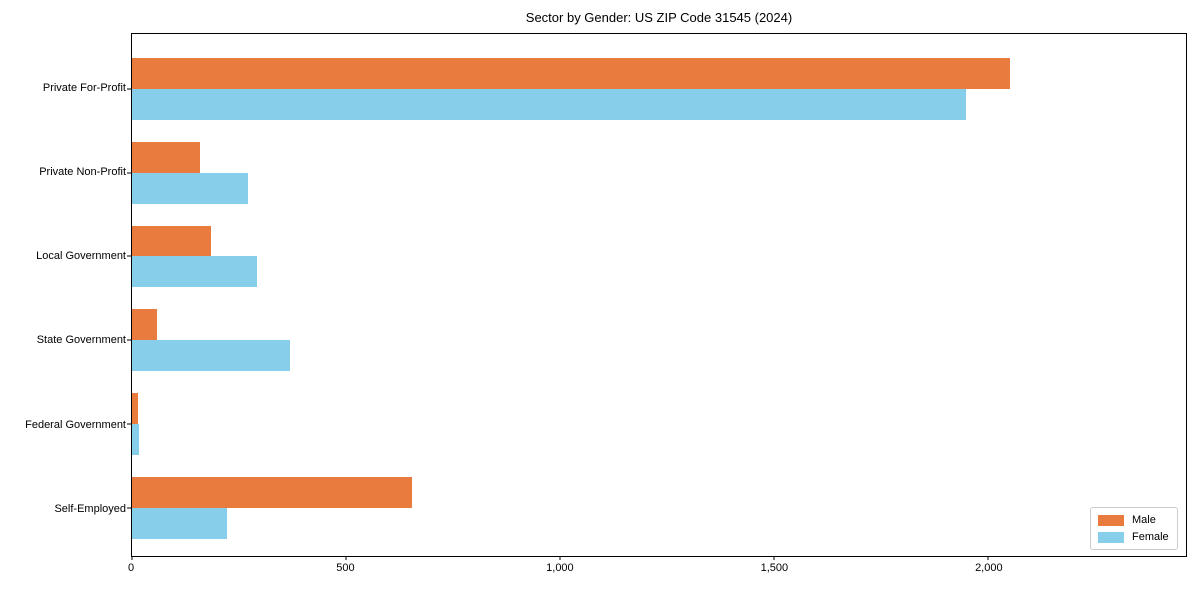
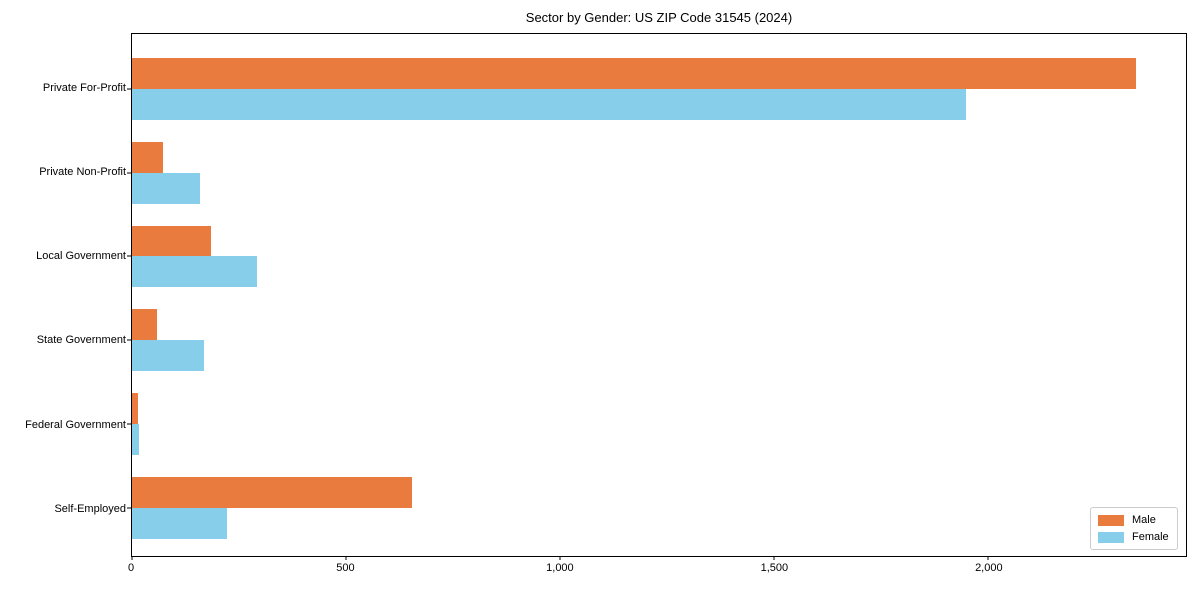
Male/Private For-Profit: 2050 -> 2340
Male/Private Non-Profit: 160 -> 70
Female/Private Non-Profit: 270 -> 160
Female/State Government: 370 -> 170
